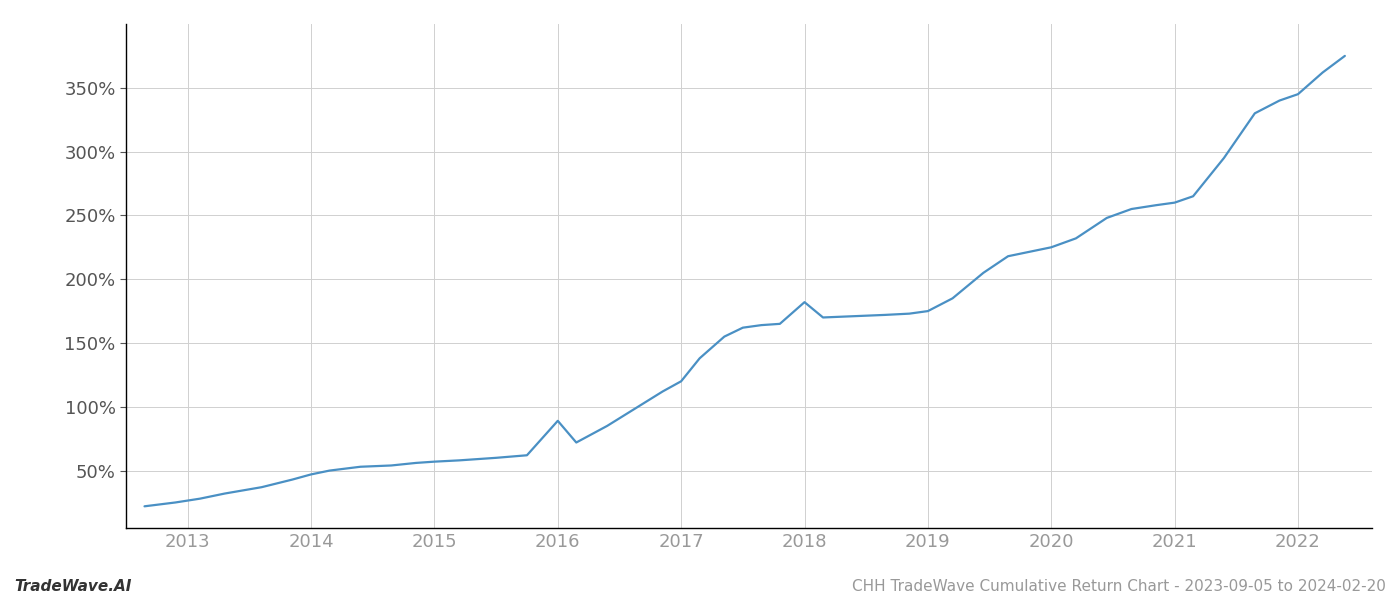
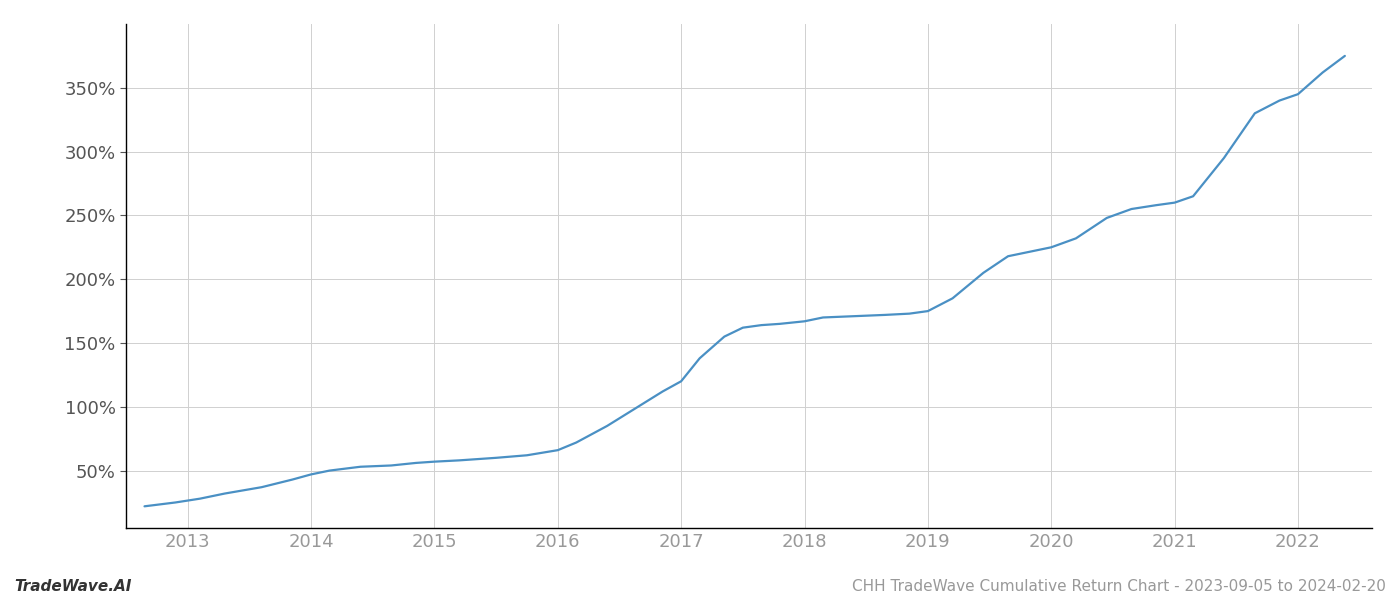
2016: 89% -> 66%
2018: 182% -> 167%
